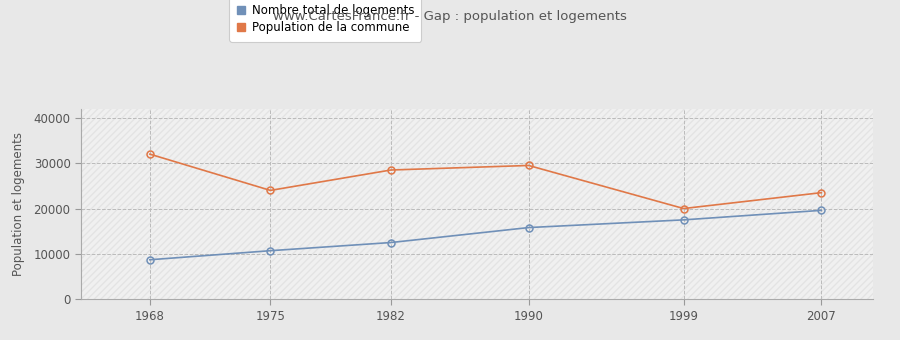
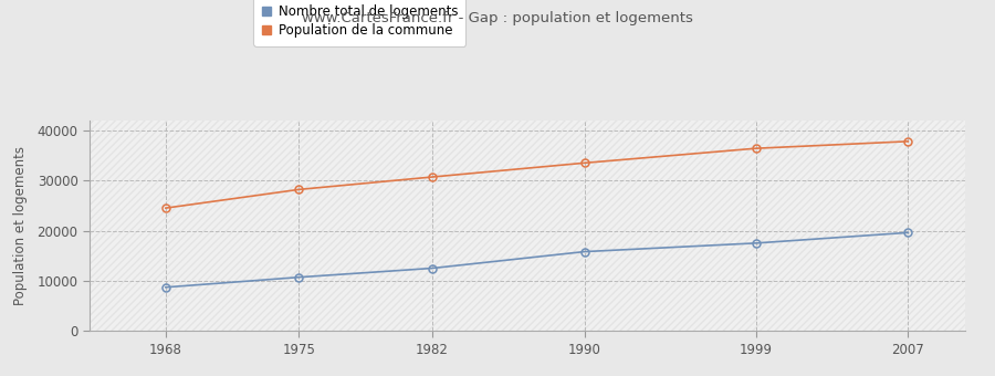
Population de la commune/1968: 32000 -> 24500
Population de la commune/1975: 24000 -> 28200
Population de la commune/1982: 28500 -> 30700
Population de la commune/1990: 29500 -> 33500
Population de la commune/1999: 20000 -> 36400
Population de la commune/2007: 23500 -> 37800
